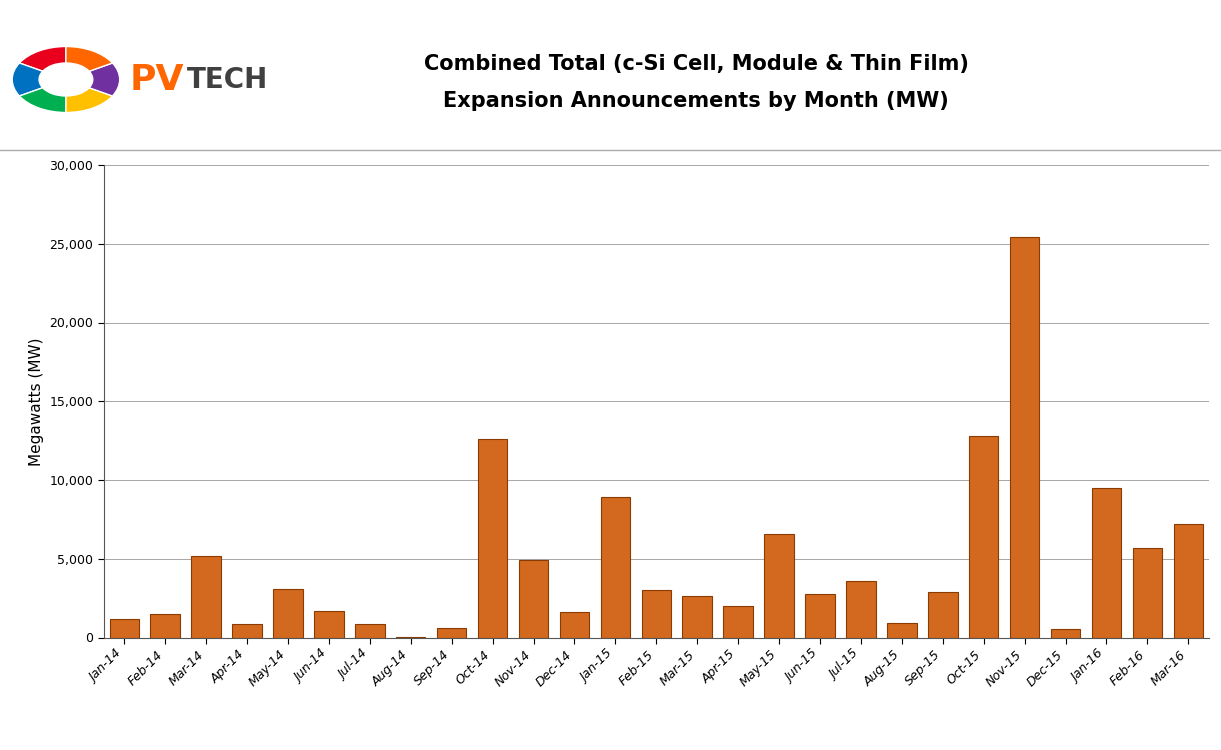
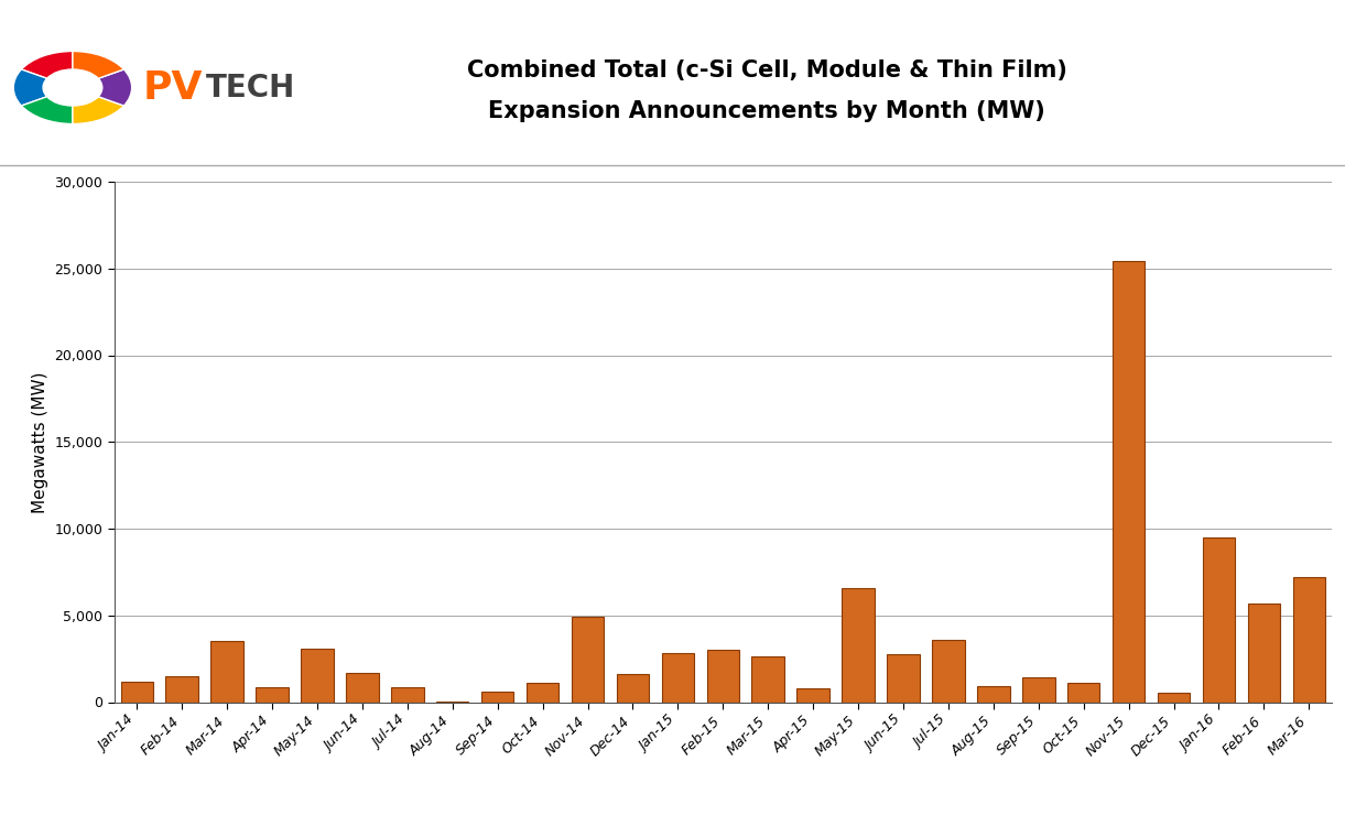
Mar-14: 5,200 -> 3,500
Oct-14: 12,600 -> 1,100
Jan-15: 8,900 -> 2,800
Apr-15: 2,000 -> 800
Sep-15: 2,900 -> 1,400
Oct-15: 12,800 -> 1,100
